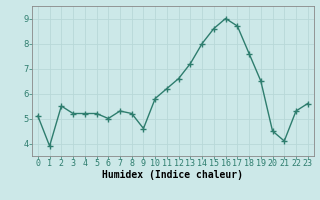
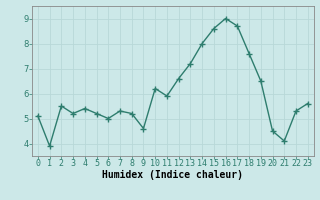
4: 5.2 -> 5.4
10: 5.8 -> 6.2
11: 6.2 -> 5.9
